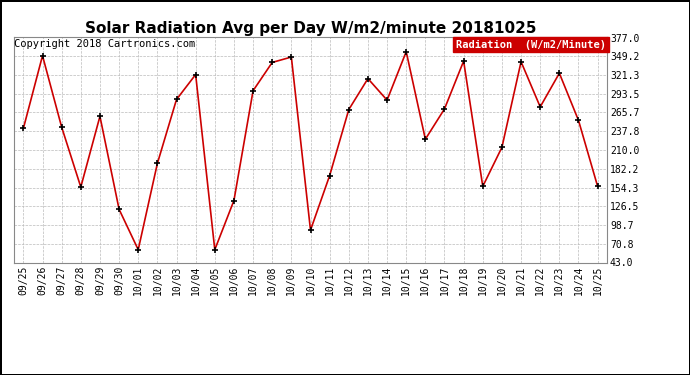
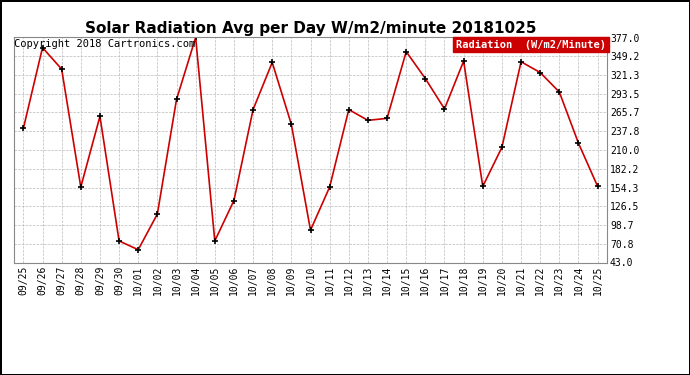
09/26: 350 -> 362
09/27: 244 -> 330
09/30: 122 -> 75
10/02: 190 -> 115
10/04: 322 -> 377
10/05: 62 -> 75
10/07: 298 -> 270
10/09: 348 -> 248
10/11: 172 -> 155
10/13: 316 -> 254
10/14: 284 -> 257
10/16: 226 -> 316
10/22: 274 -> 325
10/23: 324 -> 296
10/24: 254 -> 220
